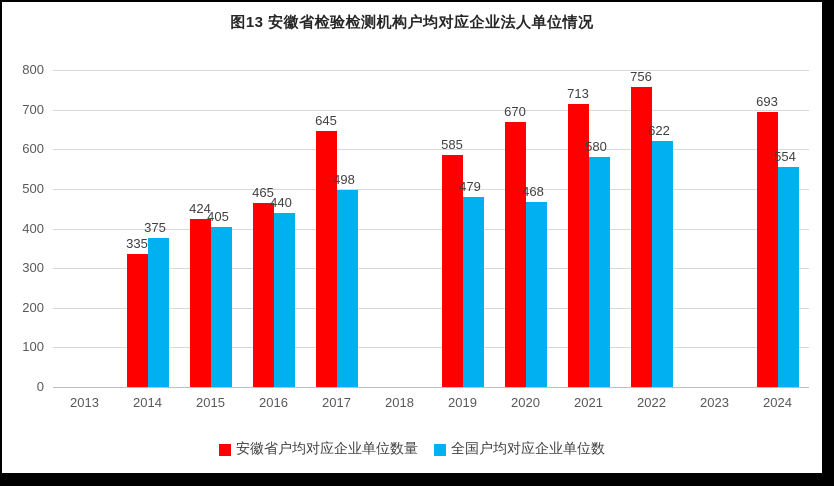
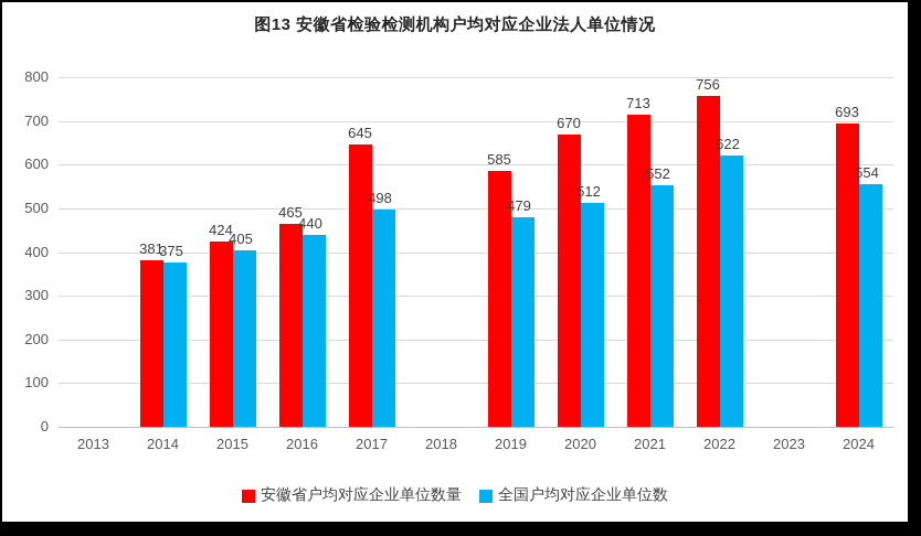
安徽省户均对应企业单位数量/2014: 335 -> 381
全国户均对应企业单位数/2020: 468 -> 512
全国户均对应企业单位数/2021: 580 -> 552
